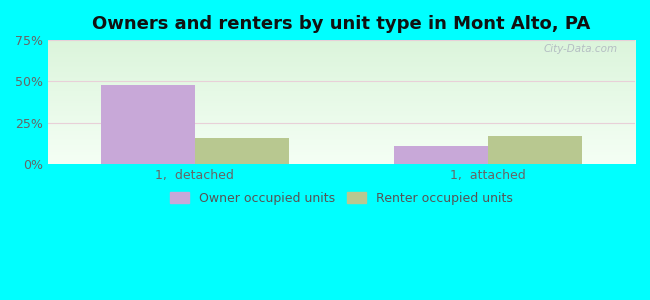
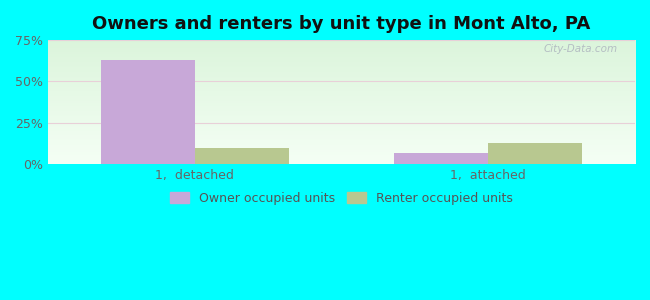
Owner occupied units/1, detached: 48% -> 63%
Renter occupied units/1, detached: 16% -> 10%
Owner occupied units/1, attached: 11% -> 7%
Renter occupied units/1, attached: 17% -> 13%
